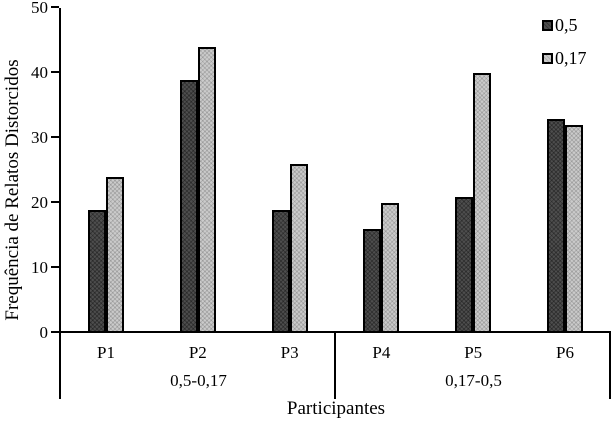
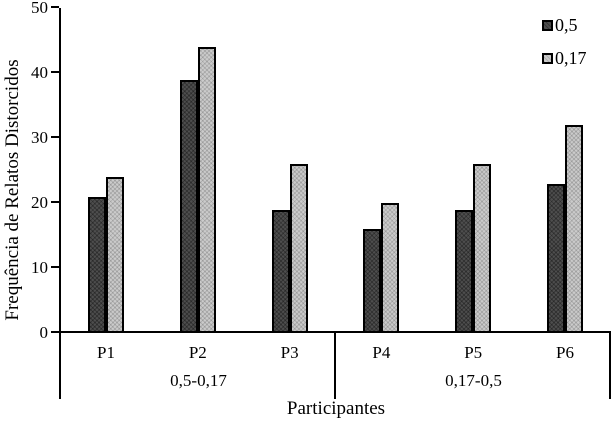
0,5/P1: 19 -> 21
0,5/P5: 21 -> 19
0,17/P5: 40 -> 26
0,5/P6: 33 -> 23
